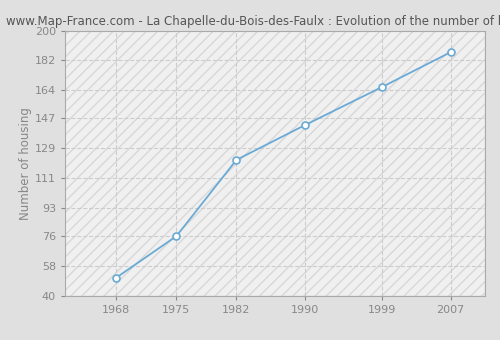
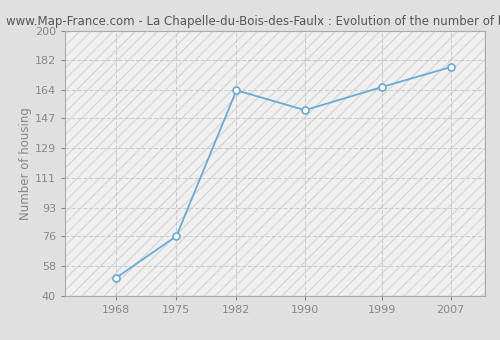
1982: 122 -> 164
1990: 143 -> 152
2007: 187 -> 178
